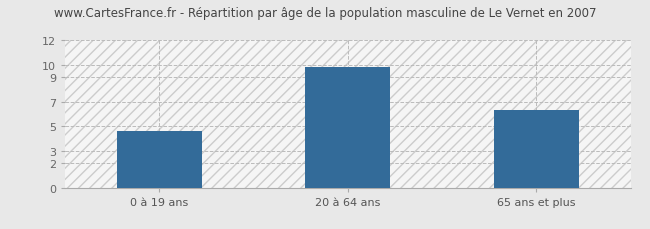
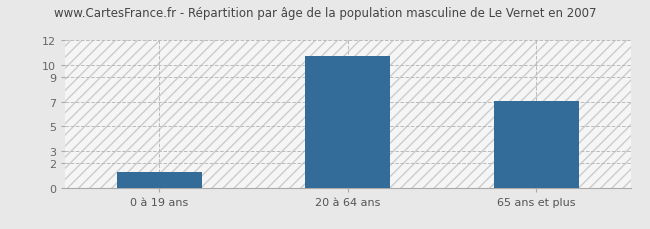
0 à 19 ans: 4.6 -> 1.3
20 à 64 ans: 9.8 -> 10.7
65 ans et plus: 6.3 -> 7.1
